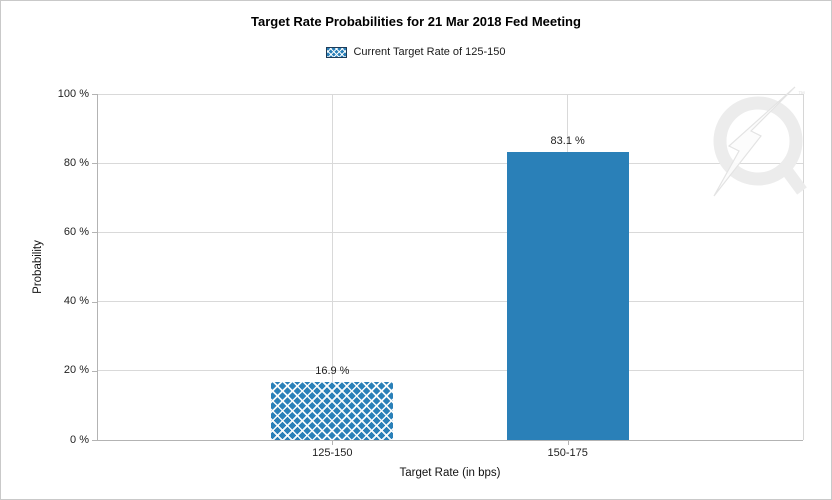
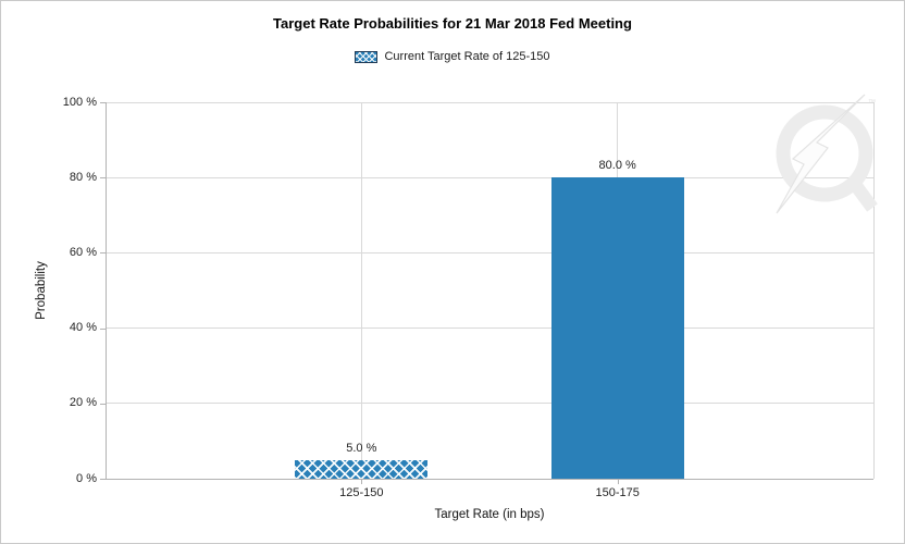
125-150: 16.9 -> 5.0
150-175: 83.1 -> 80.0
